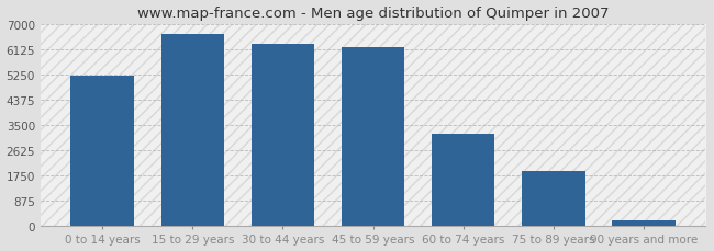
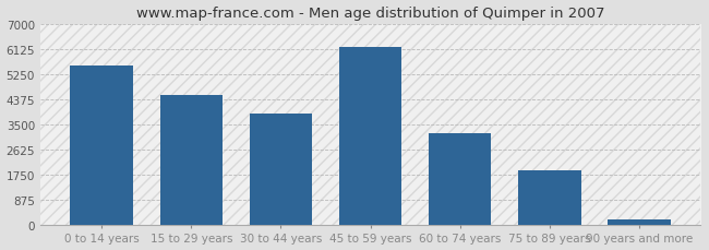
0 to 14 years: 5200 -> 5550
15 to 29 years: 6650 -> 4500
30 to 44 years: 6300 -> 3850
